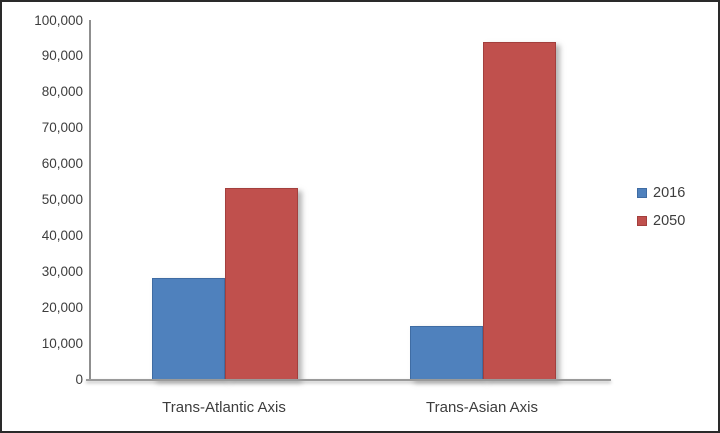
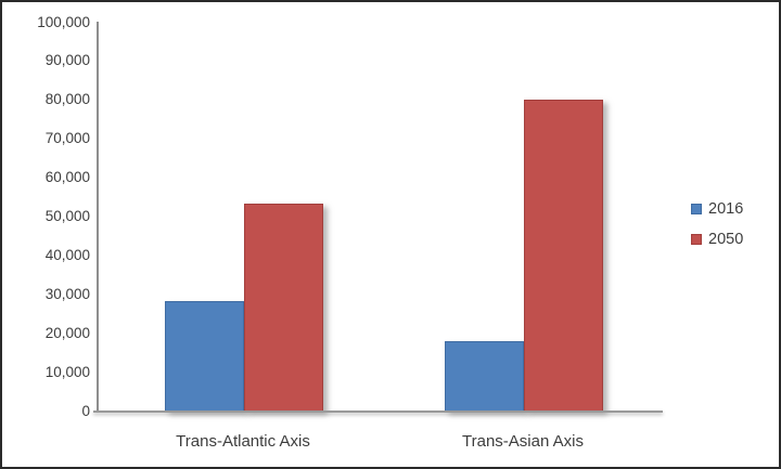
2016/Trans-Asian Axis: 15000 -> 18000
2050/Trans-Asian Axis: 94000 -> 80000
